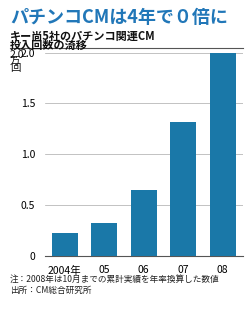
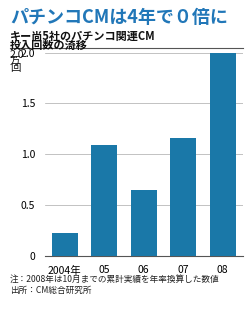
05: 0.32 -> 1.09
07: 1.32 -> 1.16
